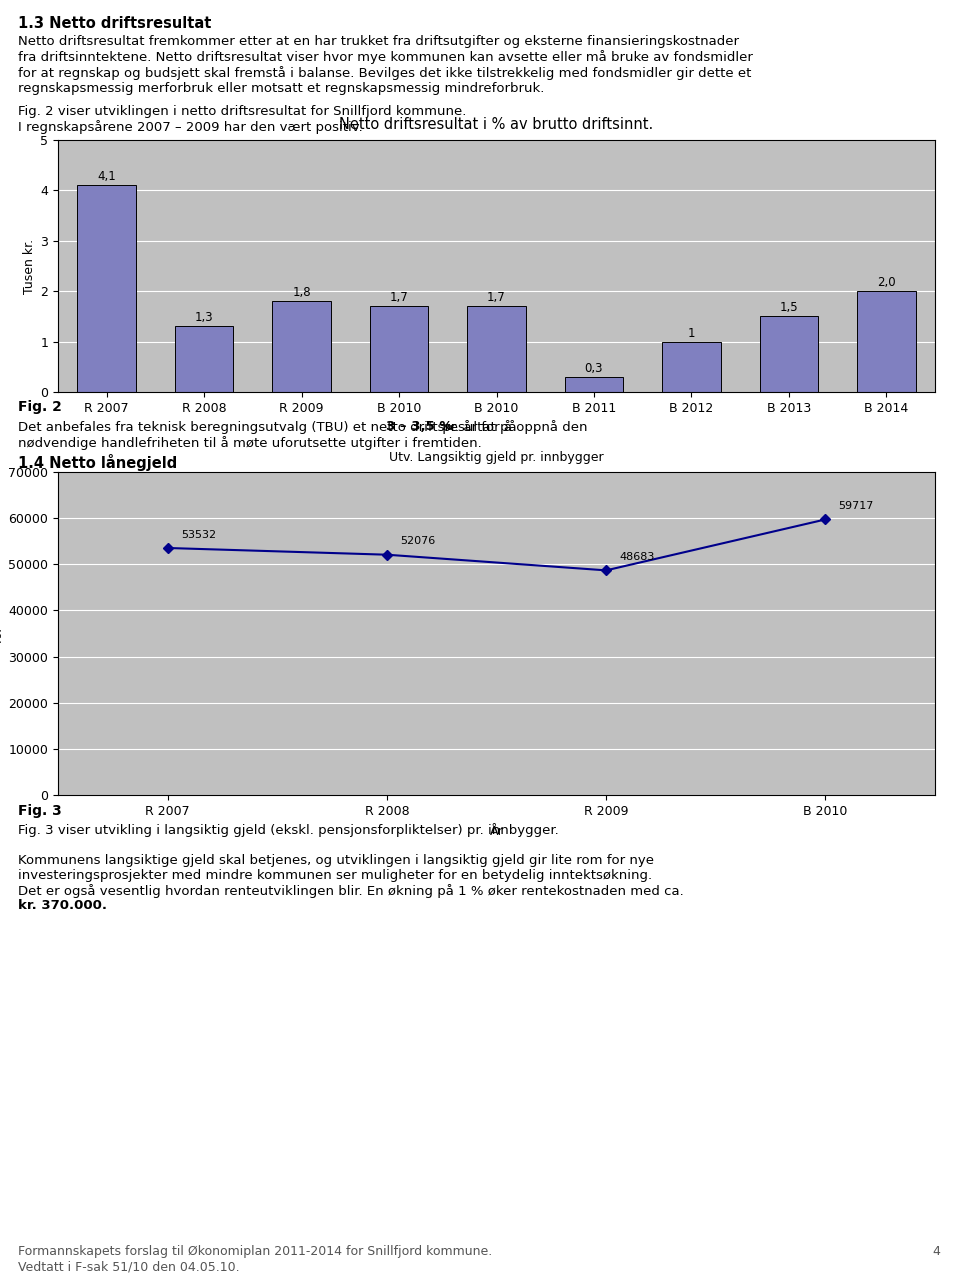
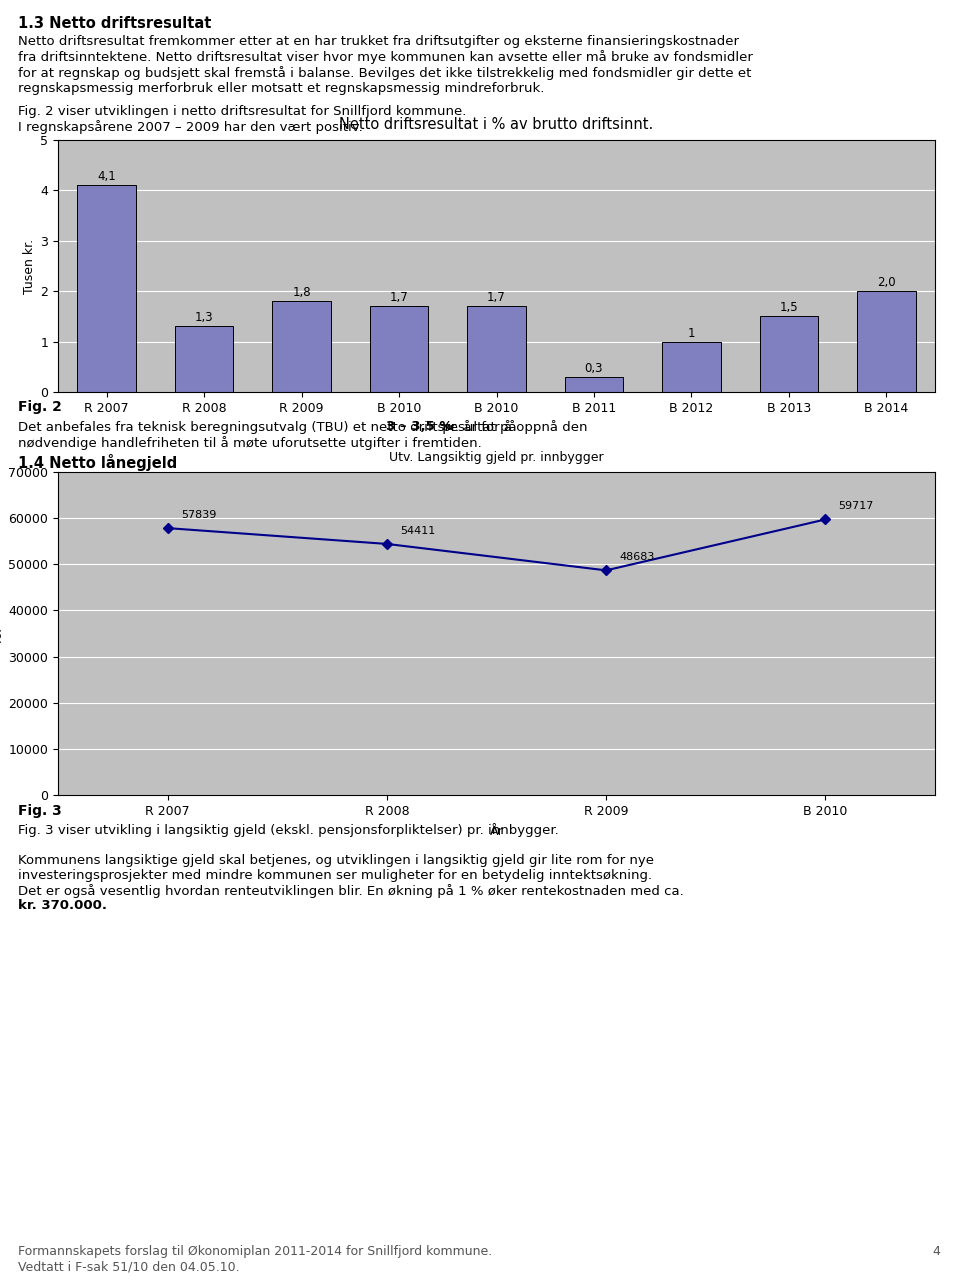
Utv. Langsiktig gjeld pr. innbygger/R 2007: 53532 -> 57839
Utv. Langsiktig gjeld pr. innbygger/R 2008: 52076 -> 54411
